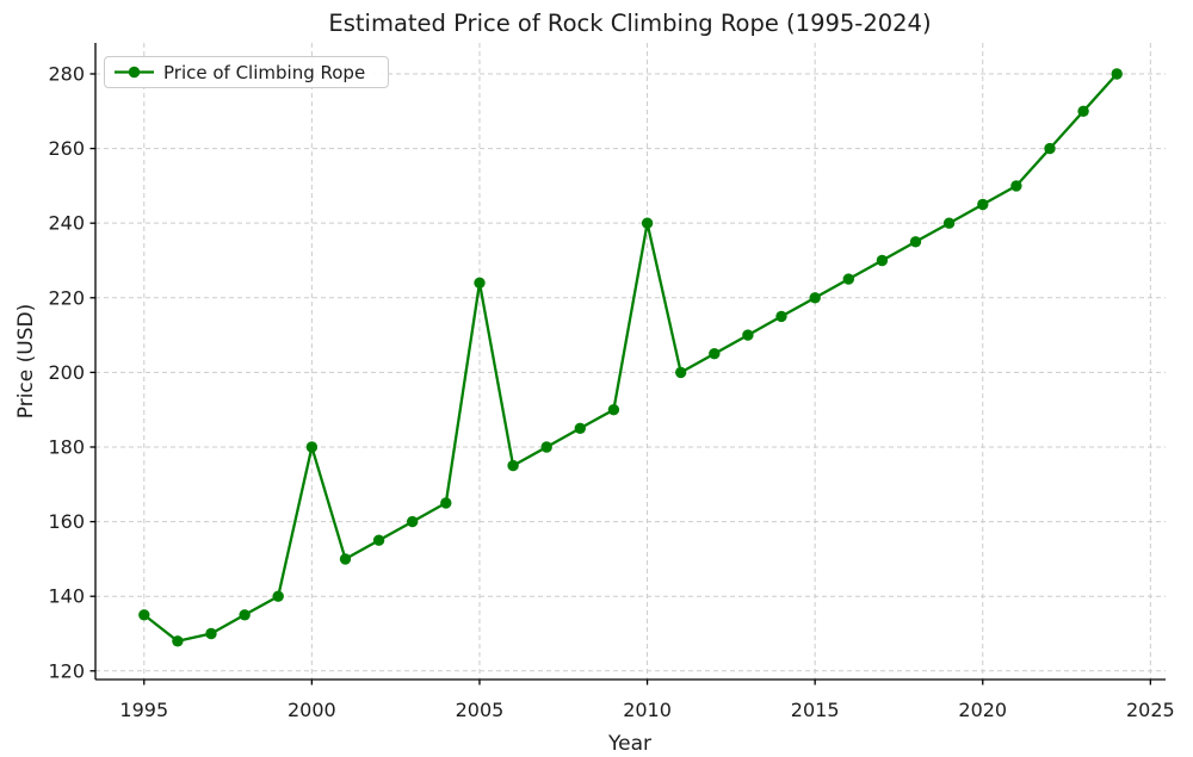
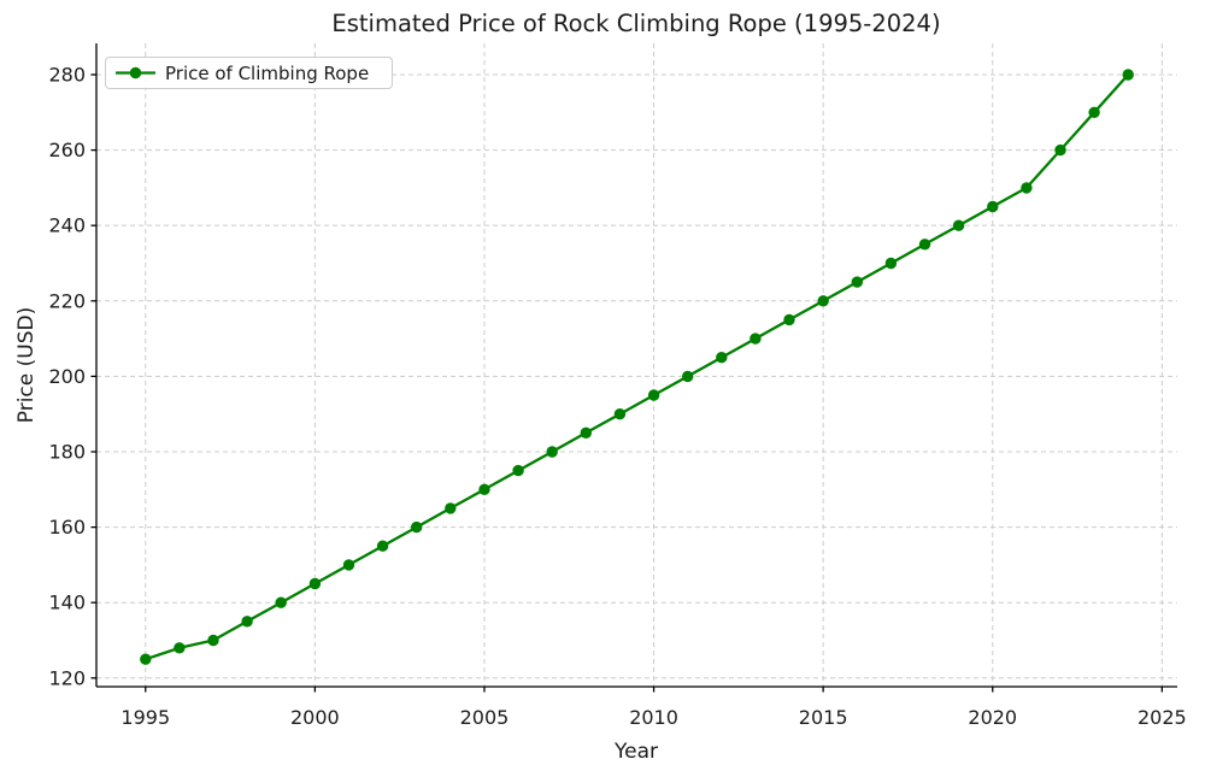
1995: 135 -> 125
2000: 180 -> 145
2005: 224 -> 170
2010: 240 -> 195
